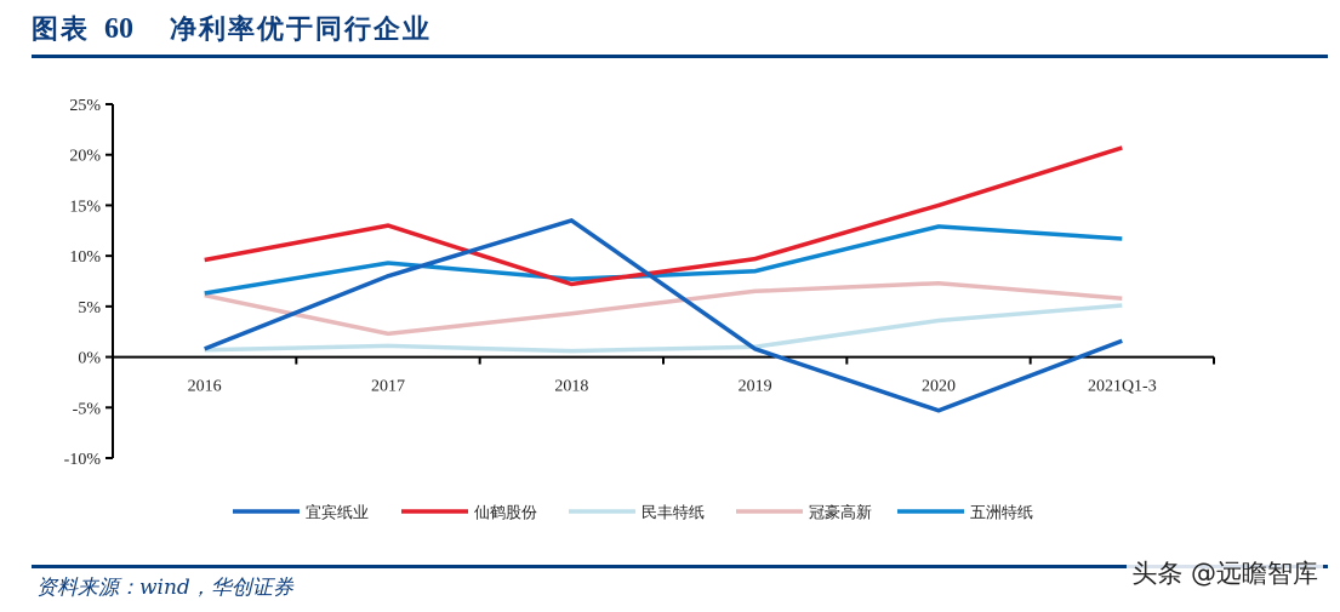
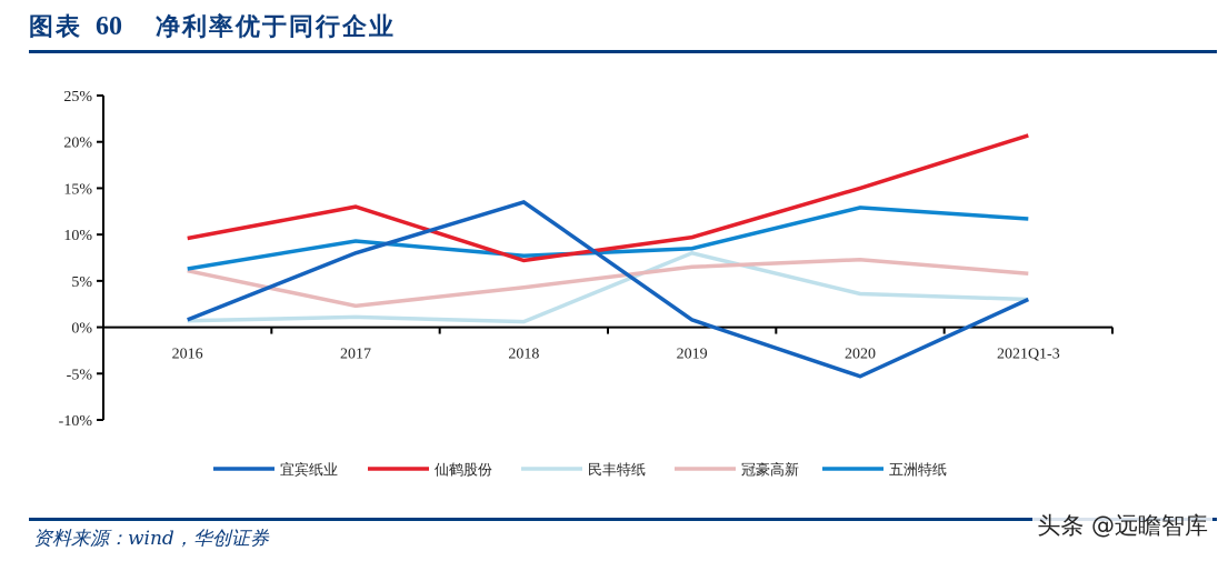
民丰特纸/2019: 1% -> 8%
宜宾纸业/2021Q1-3: 2% -> 3%
民丰特纸/2021Q1-3: 5% -> 3%
